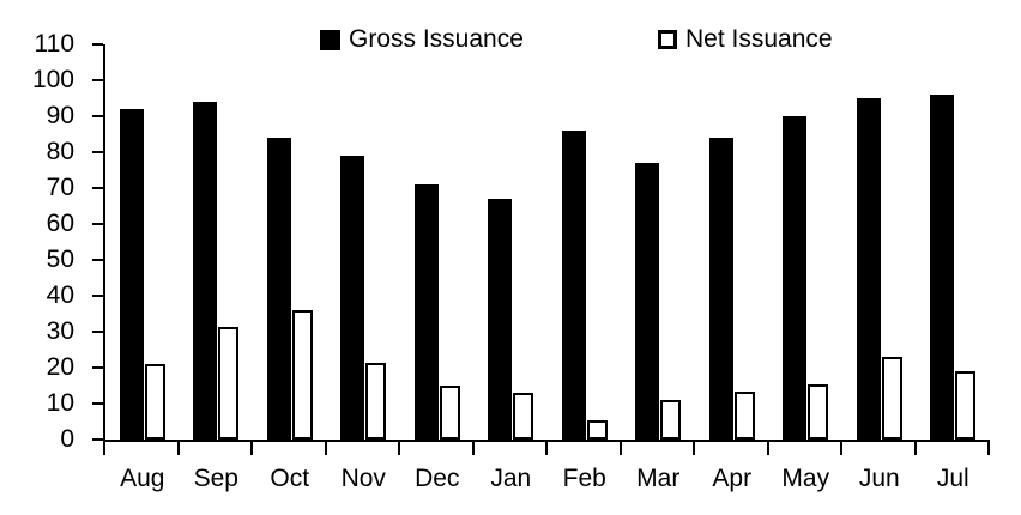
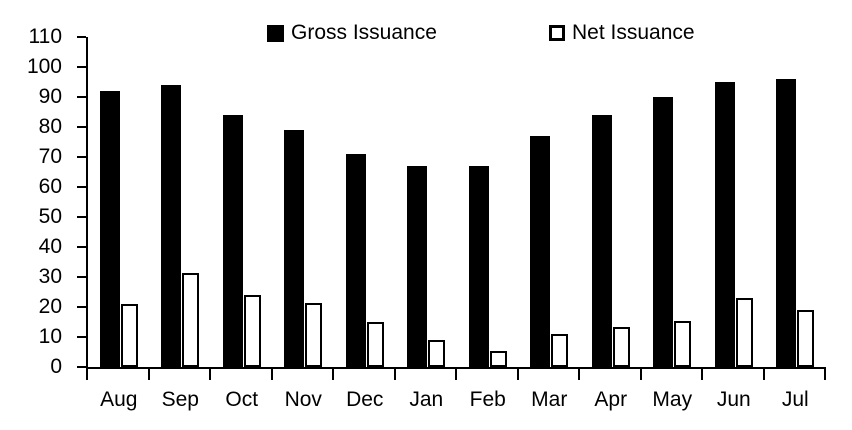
Net Issuance/Oct: 36 -> 24
Net Issuance/Jan: 13 -> 9
Gross Issuance/Feb: 86 -> 67
